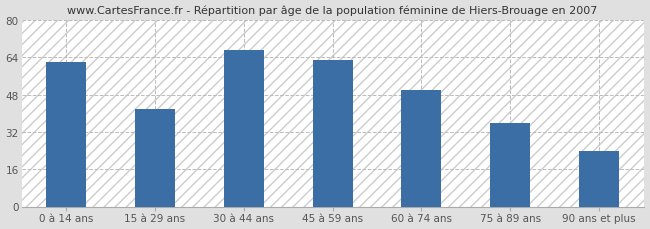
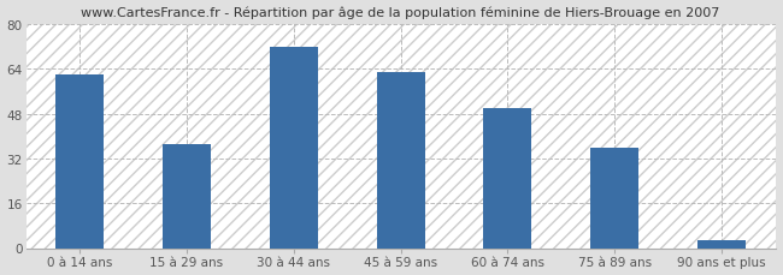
15 à 29 ans: 42 -> 37
30 à 44 ans: 67 -> 72
90 ans et plus: 24 -> 3
